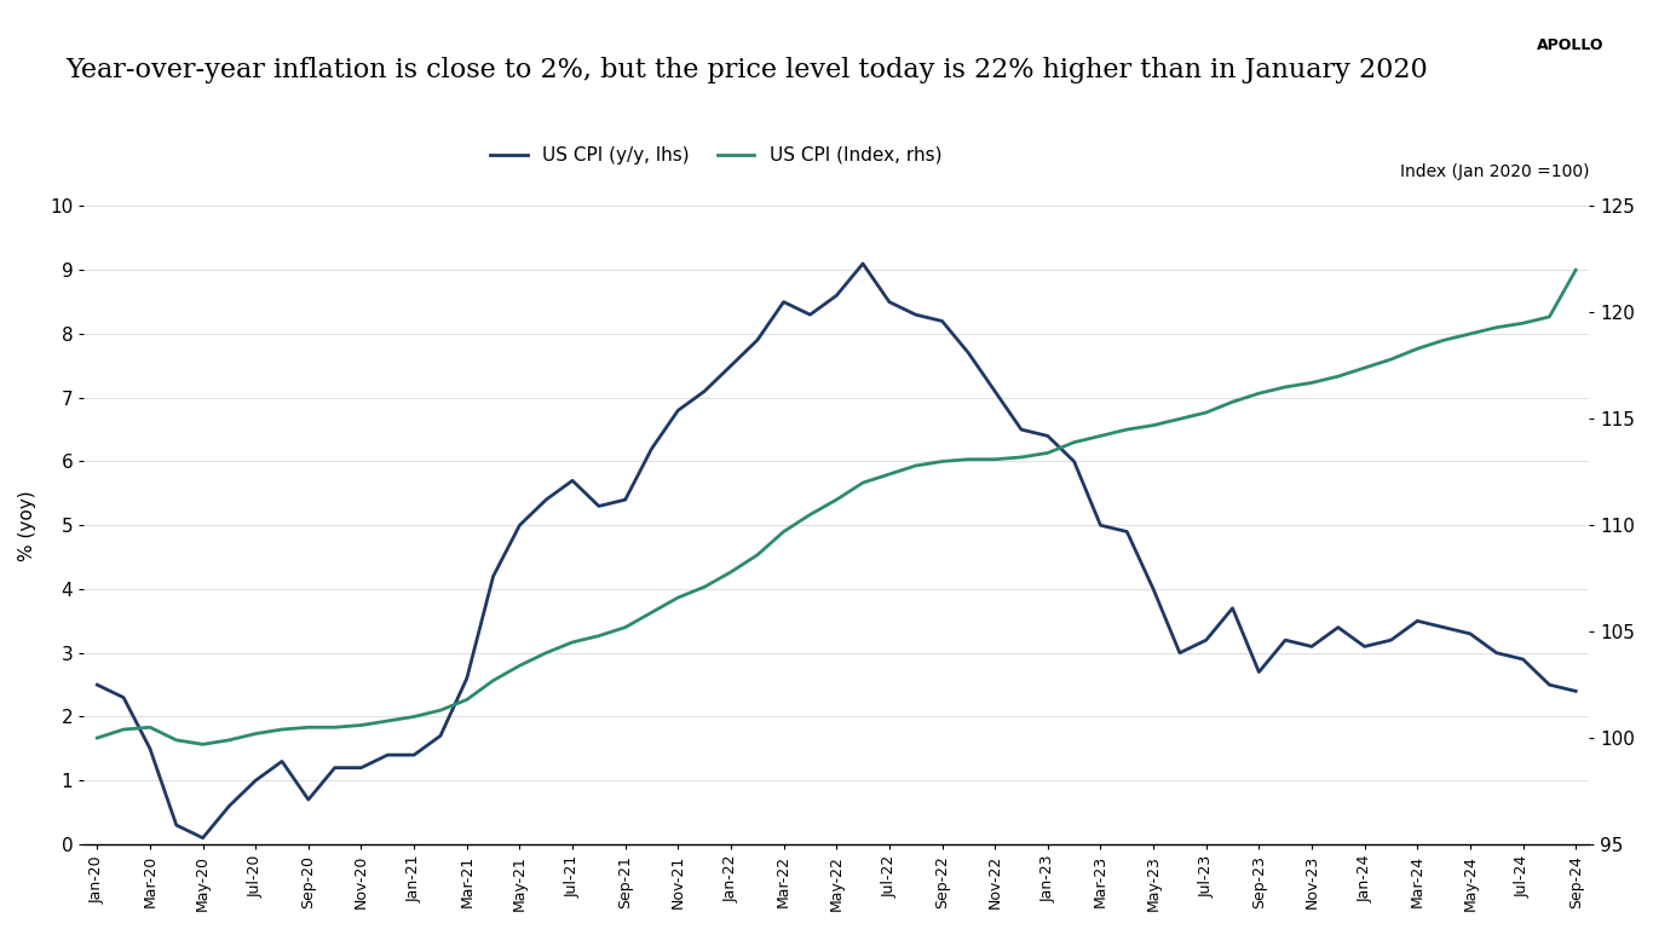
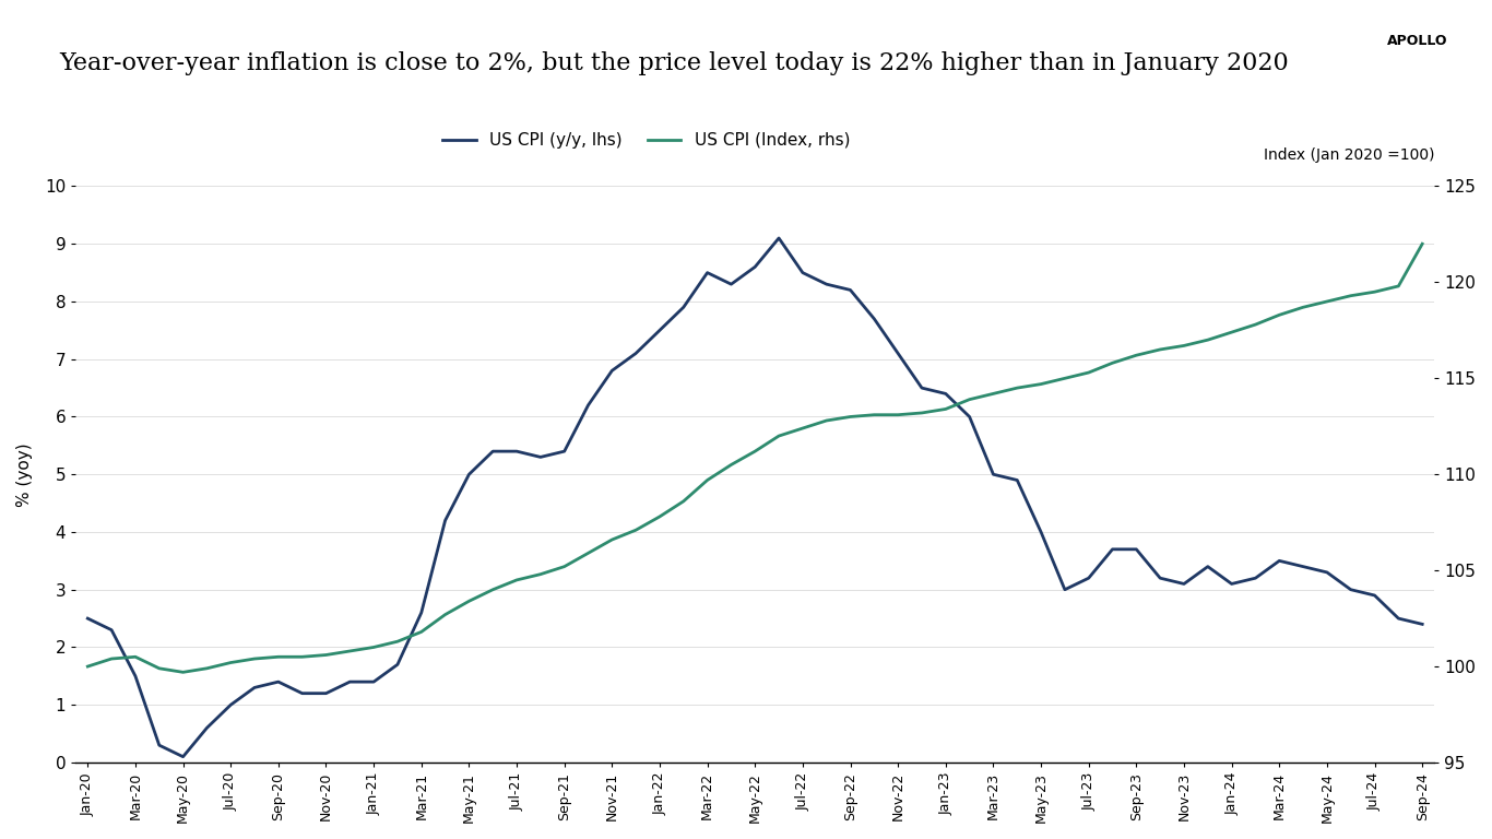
US CPI (y/y, lhs)/Sep-20: 0.7 -> 1.4
US CPI (y/y, lhs)/Jul-21: 5.7 -> 5.4
US CPI (y/y, lhs)/Sep-23: 2.7 -> 3.7
